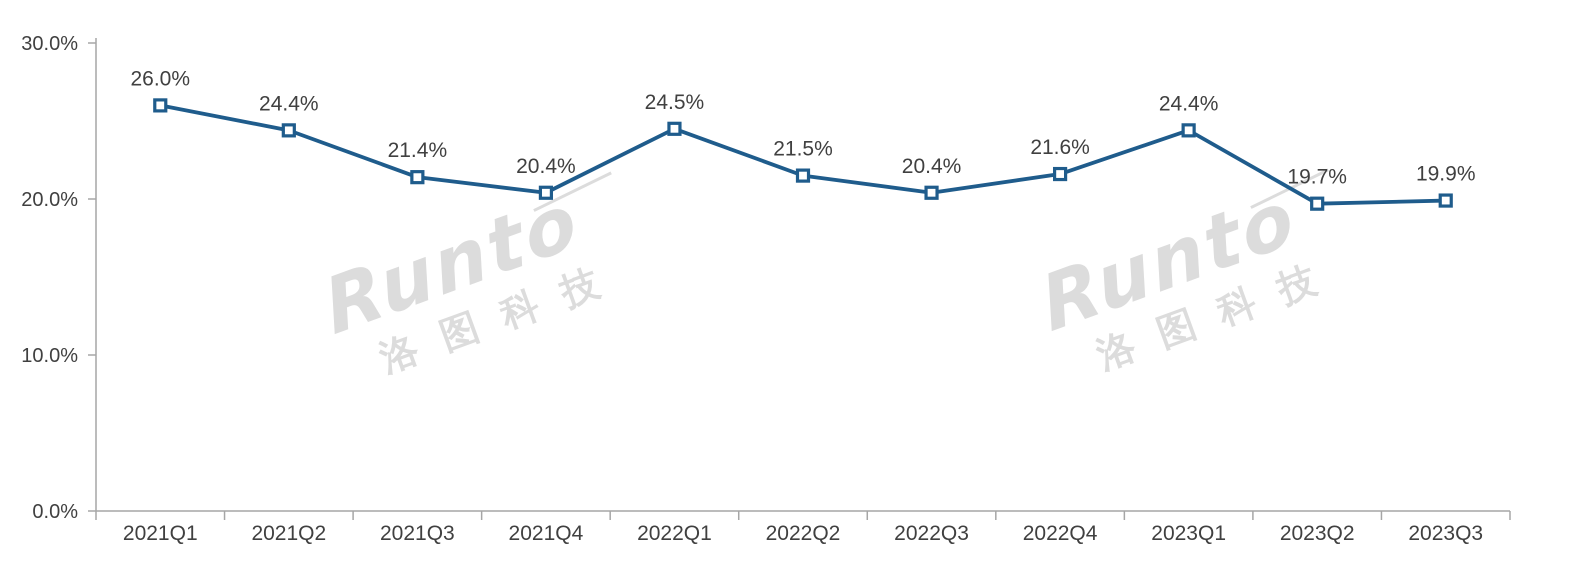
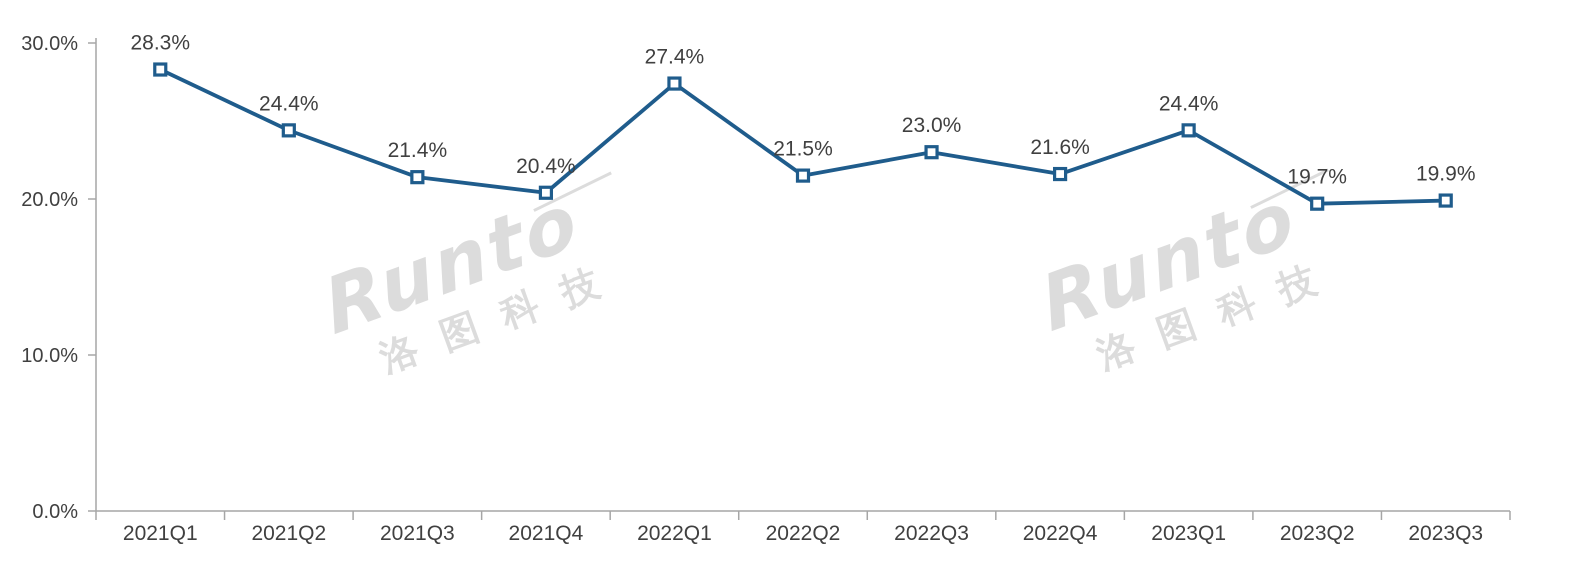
2021Q1: 26.0% -> 28.3%
2022Q1: 24.5% -> 27.4%
2022Q3: 20.4% -> 23.0%
